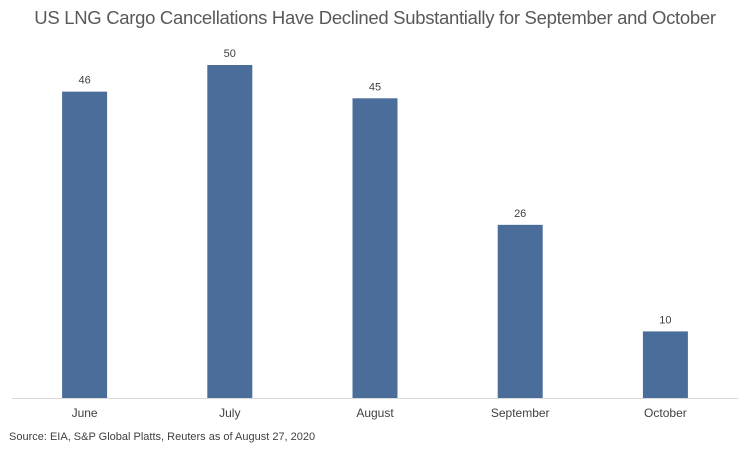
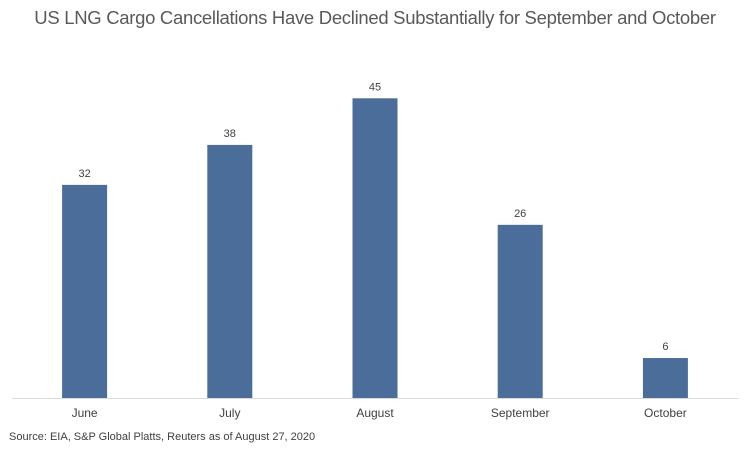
June: 46 -> 32
July: 50 -> 38
October: 10 -> 6
